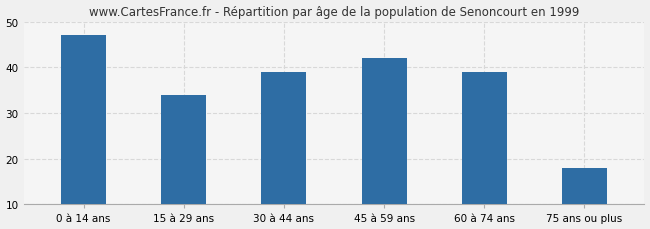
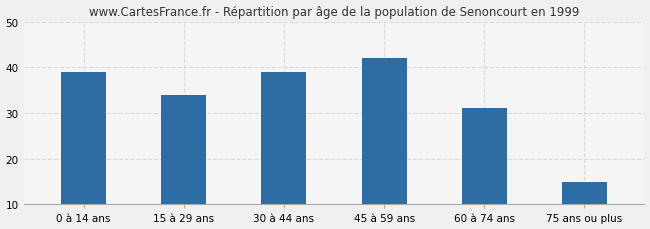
0 à 14 ans: 47 -> 39
60 à 74 ans: 39 -> 31
75 ans ou plus: 18 -> 15
